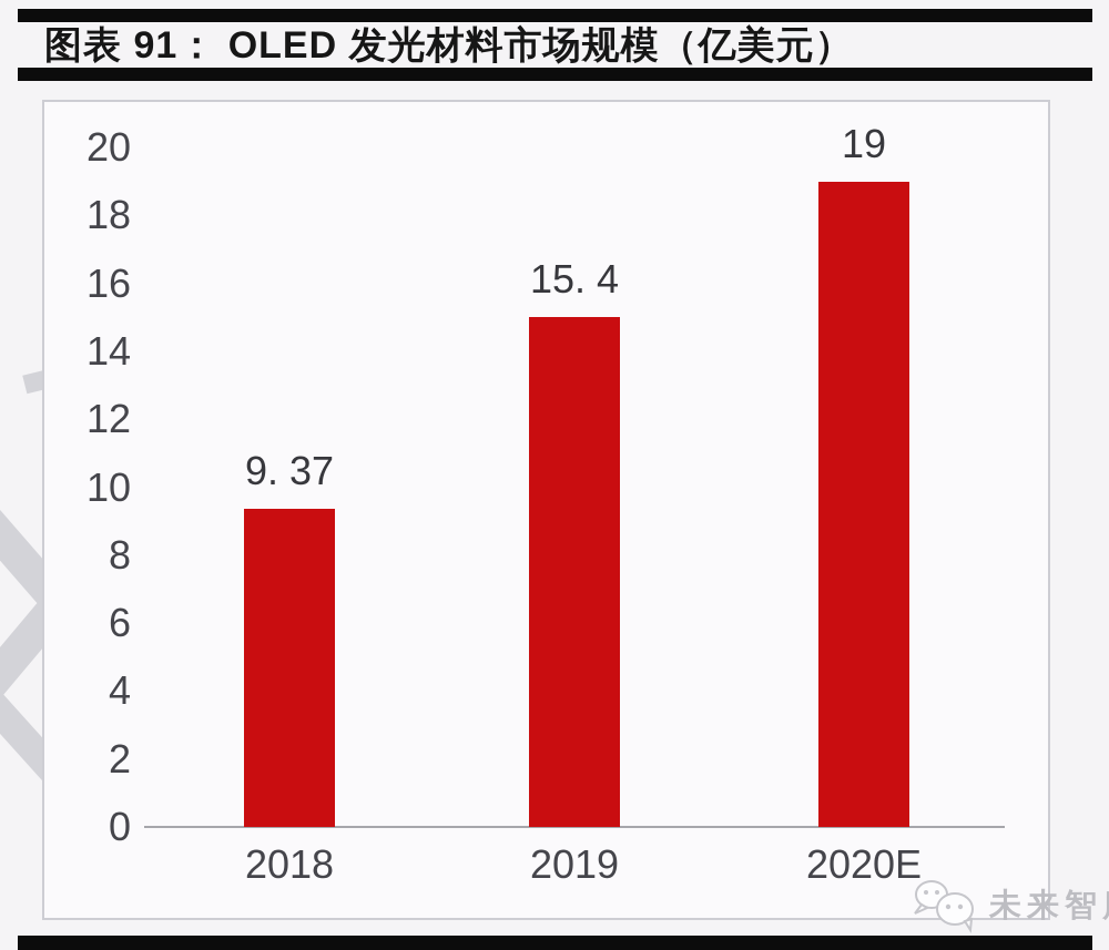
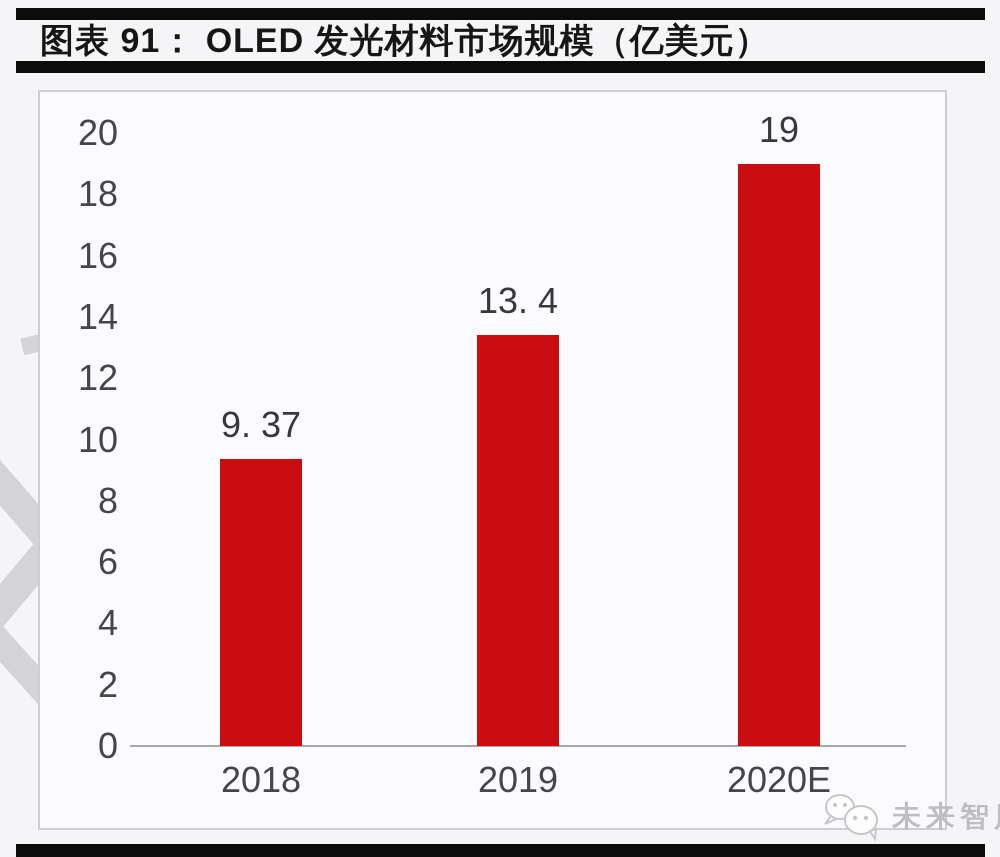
2019: 15 -> 13
